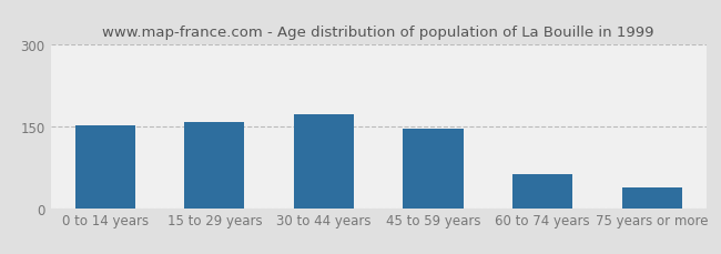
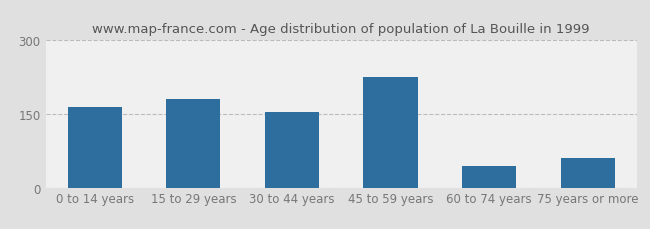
0 to 14 years: 152 -> 165
15 to 29 years: 159 -> 180
30 to 44 years: 172 -> 155
45 to 59 years: 146 -> 225
60 to 74 years: 62 -> 45
75 years or more: 38 -> 60
